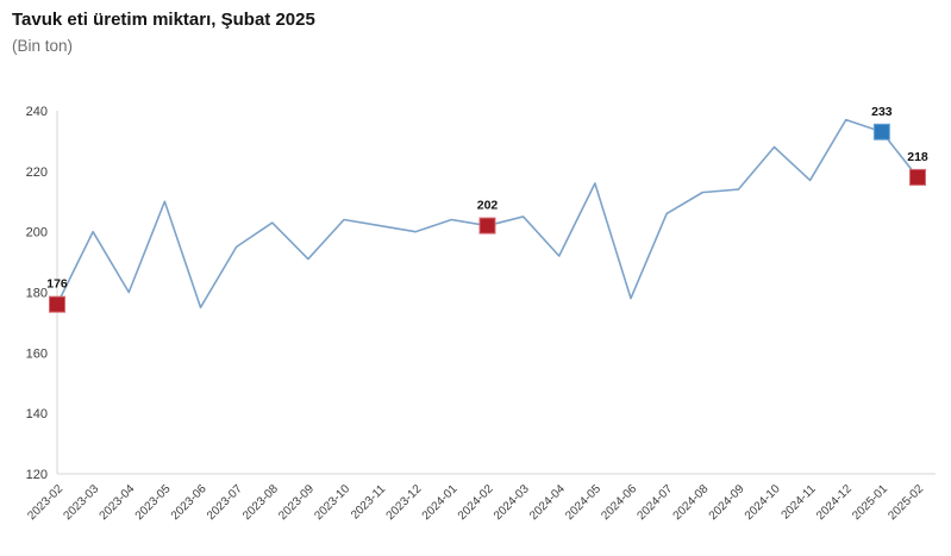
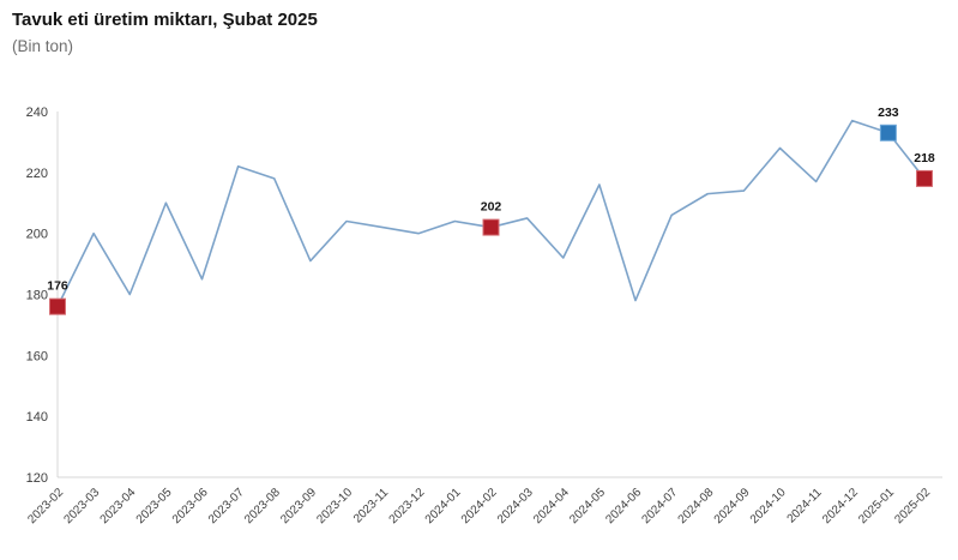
2023-06: 175 -> 185
2023-07: 195 -> 222
2023-08: 203 -> 218
